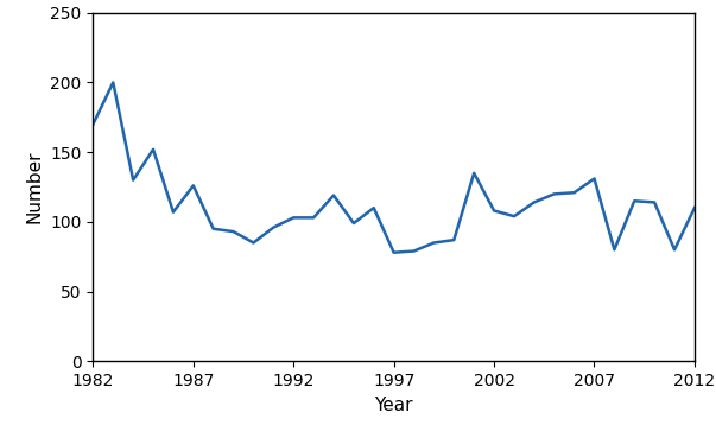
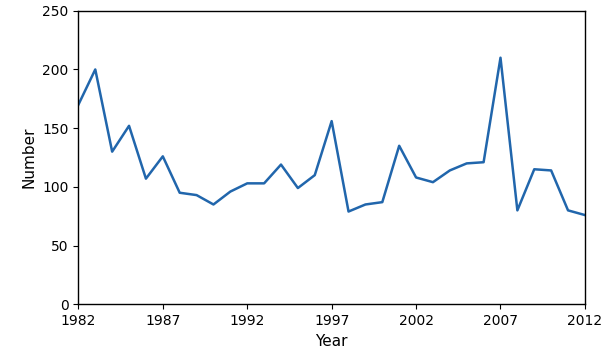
1997: 78 -> 156
2007: 131 -> 210
2012: 110 -> 76
